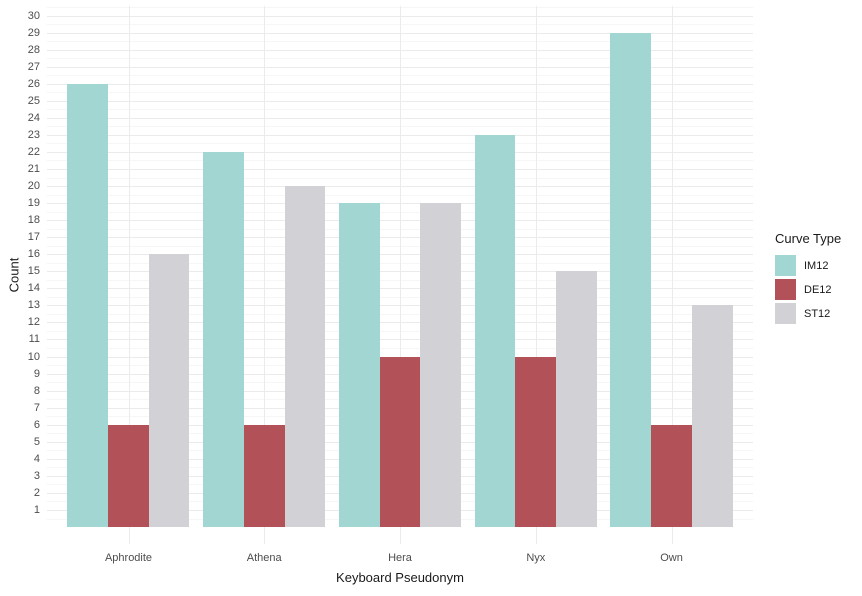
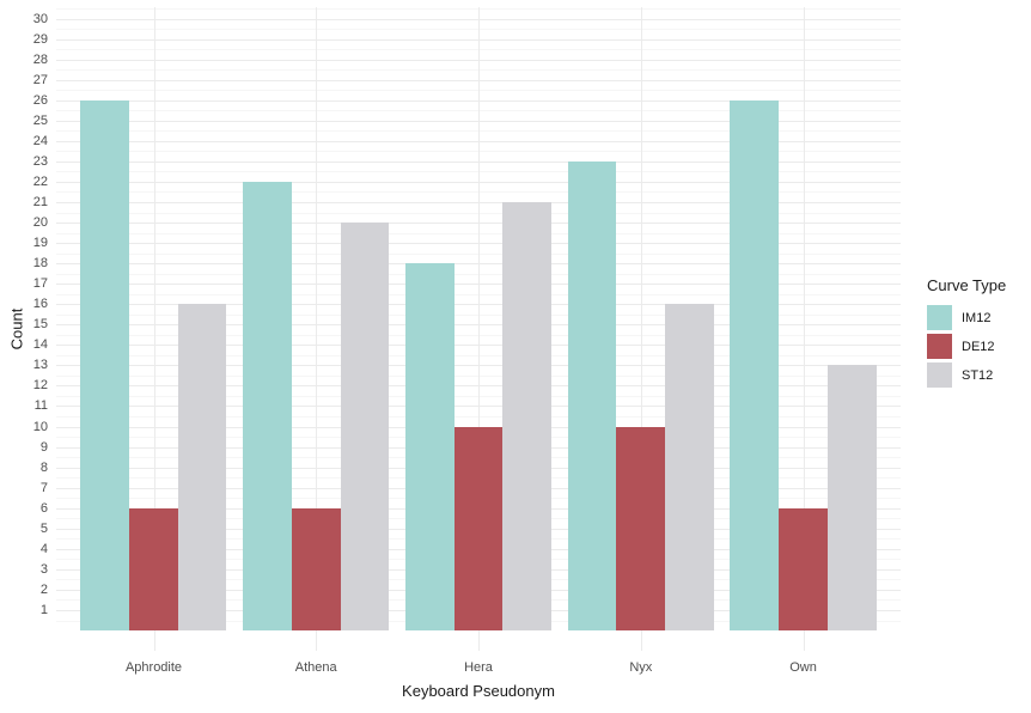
IM12/Hera: 19 -> 18
ST12/Hera: 19 -> 21
ST12/Nyx: 15 -> 16
IM12/Own: 29 -> 26
